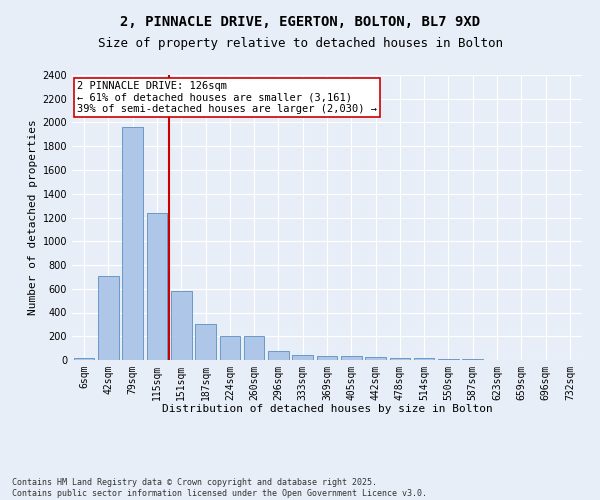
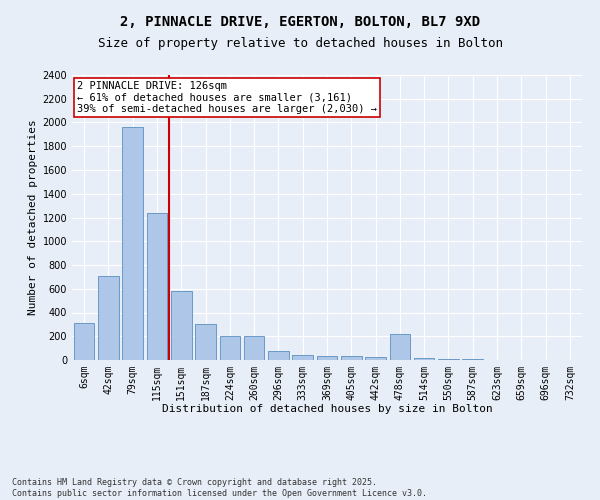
6sqm: 20 -> 310
478sqm: 20 -> 220
